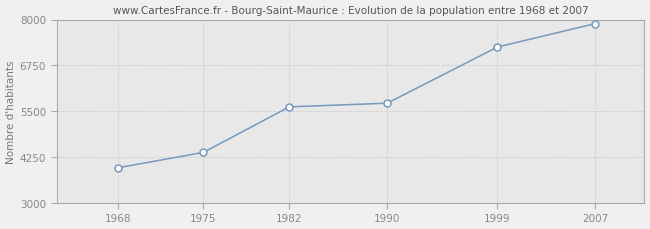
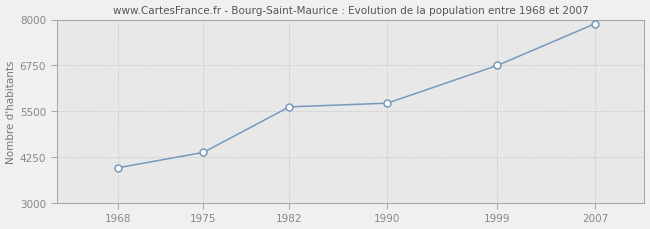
1999: 7250 -> 6750
